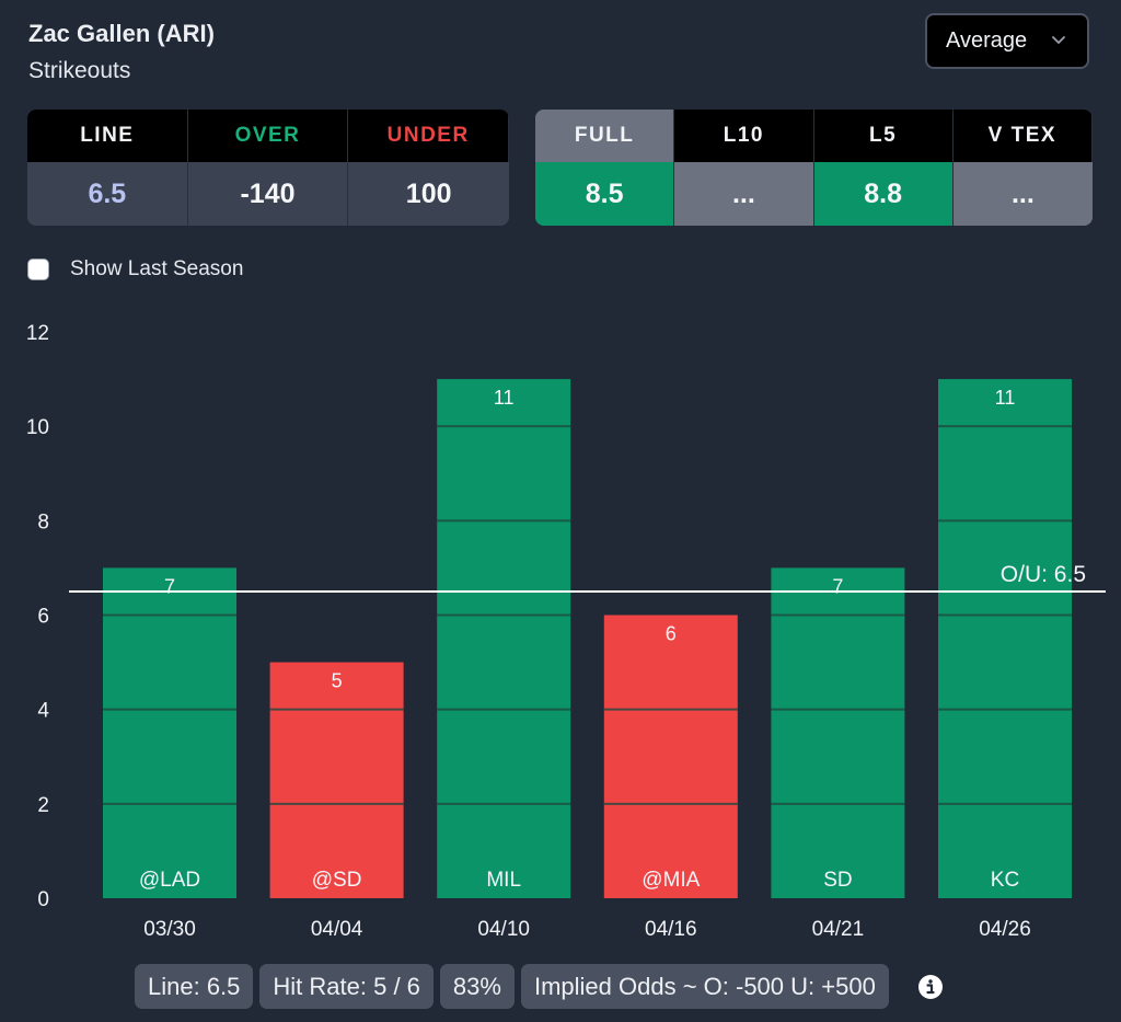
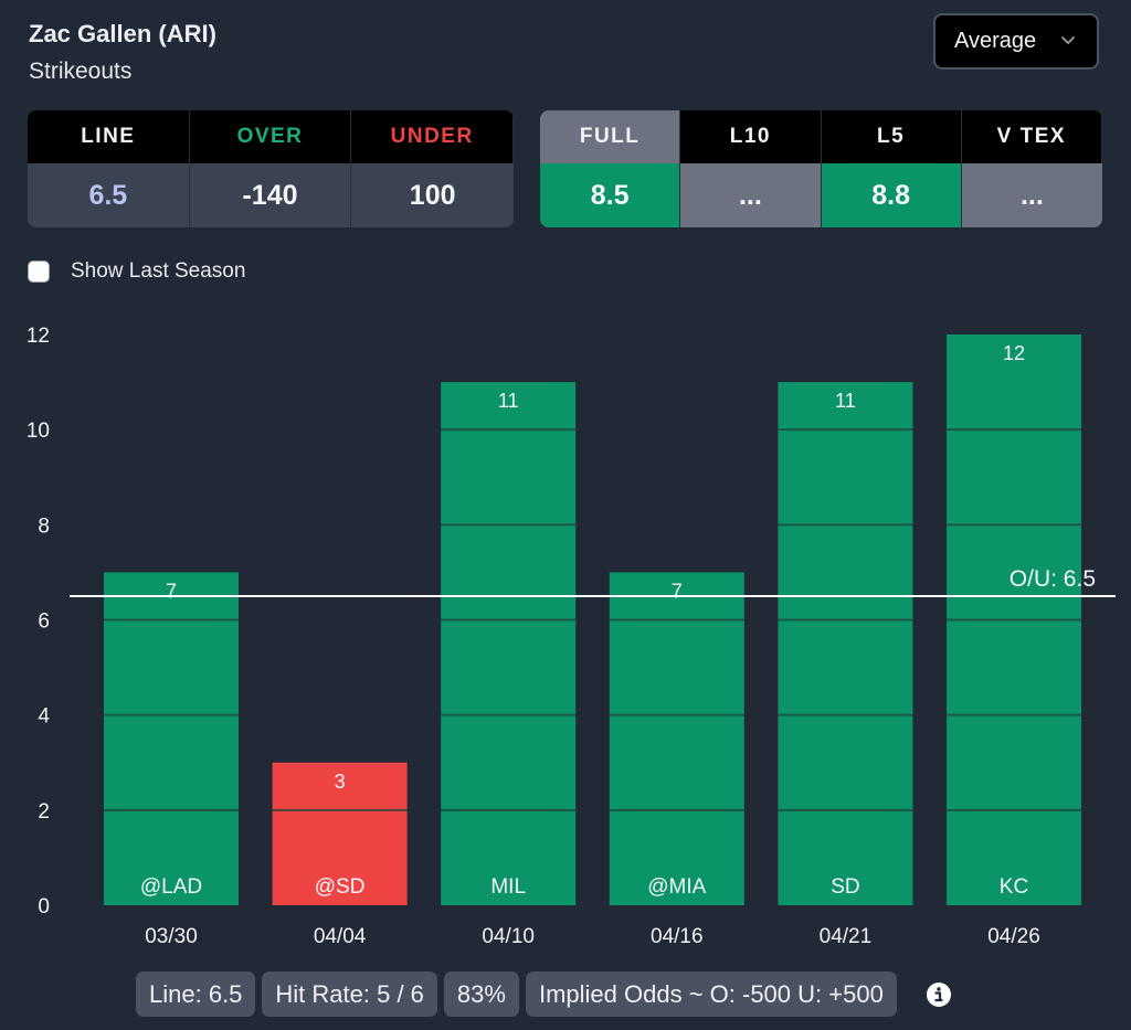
04/04: 5 -> 3
04/16: 6 -> 7
04/21: 7 -> 11
04/26: 11 -> 12
